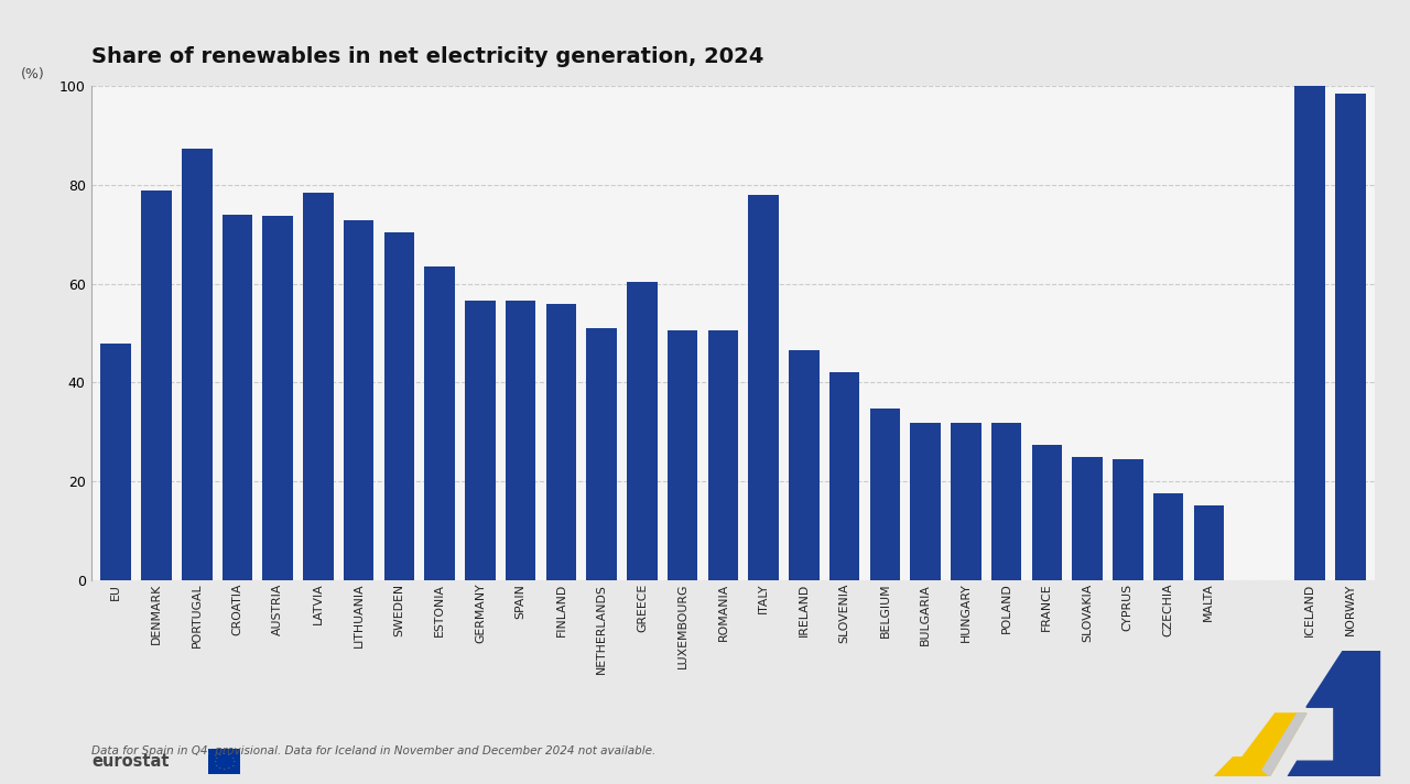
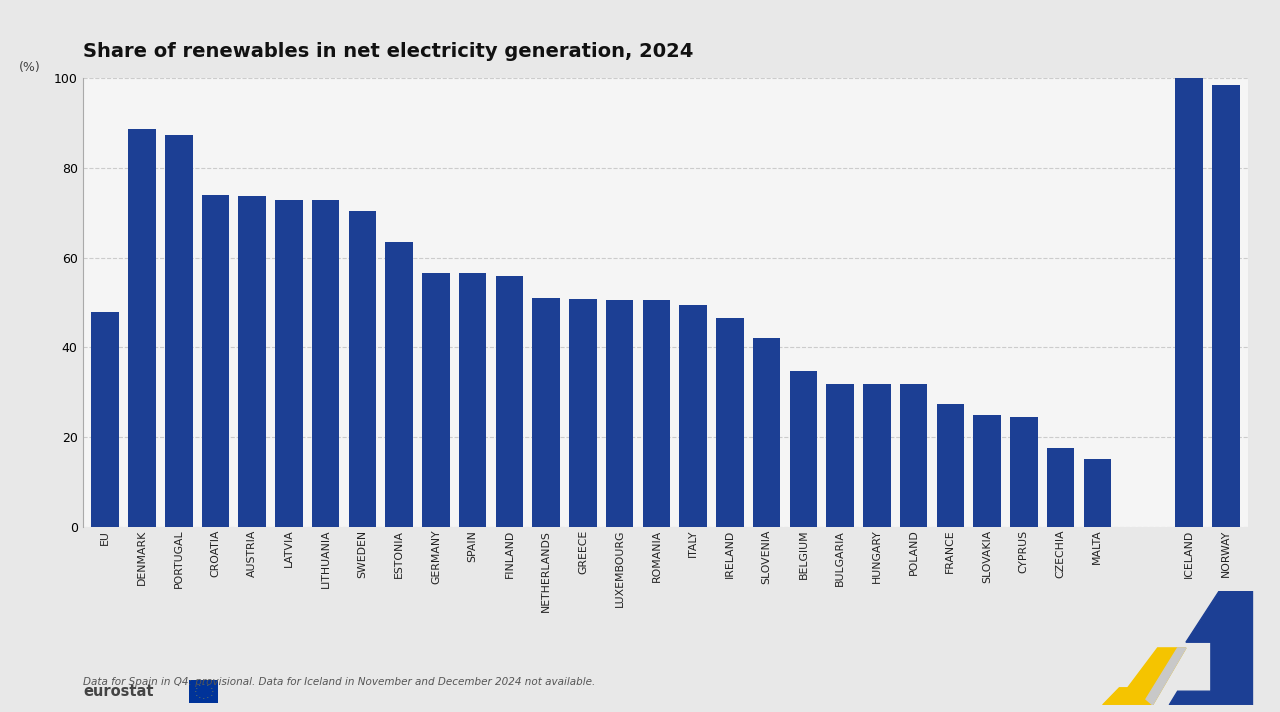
DENMARK: 79.0 -> 88.8
LATVIA: 78.5 -> 72.8
GREECE: 60.5 -> 50.8
ITALY: 78.0 -> 49.5
